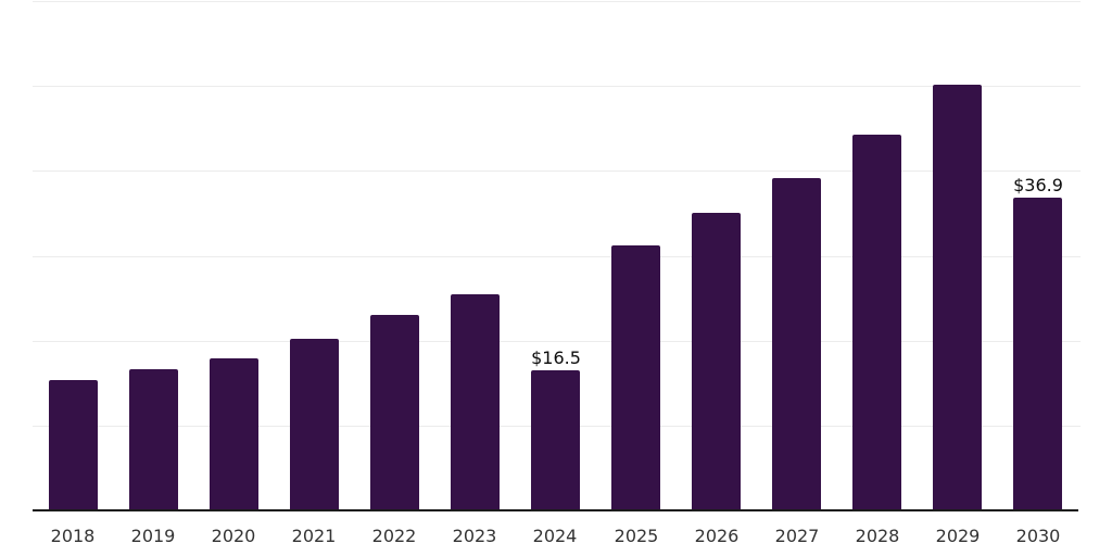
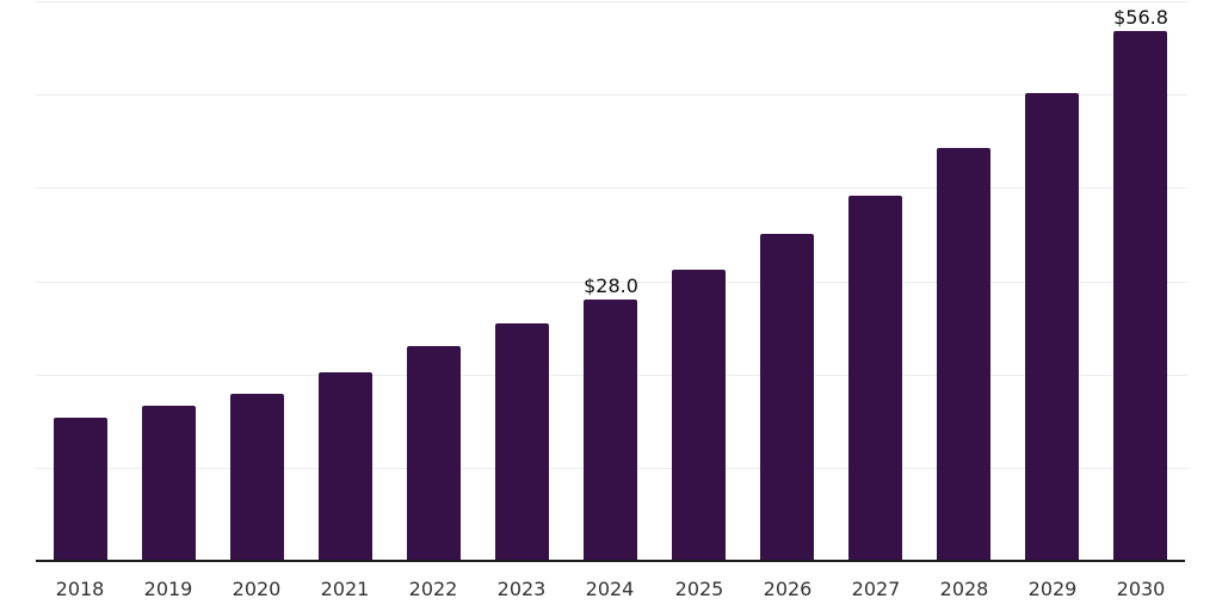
2024: $16.5 -> $28.0
2030: $36.9 -> $56.8
